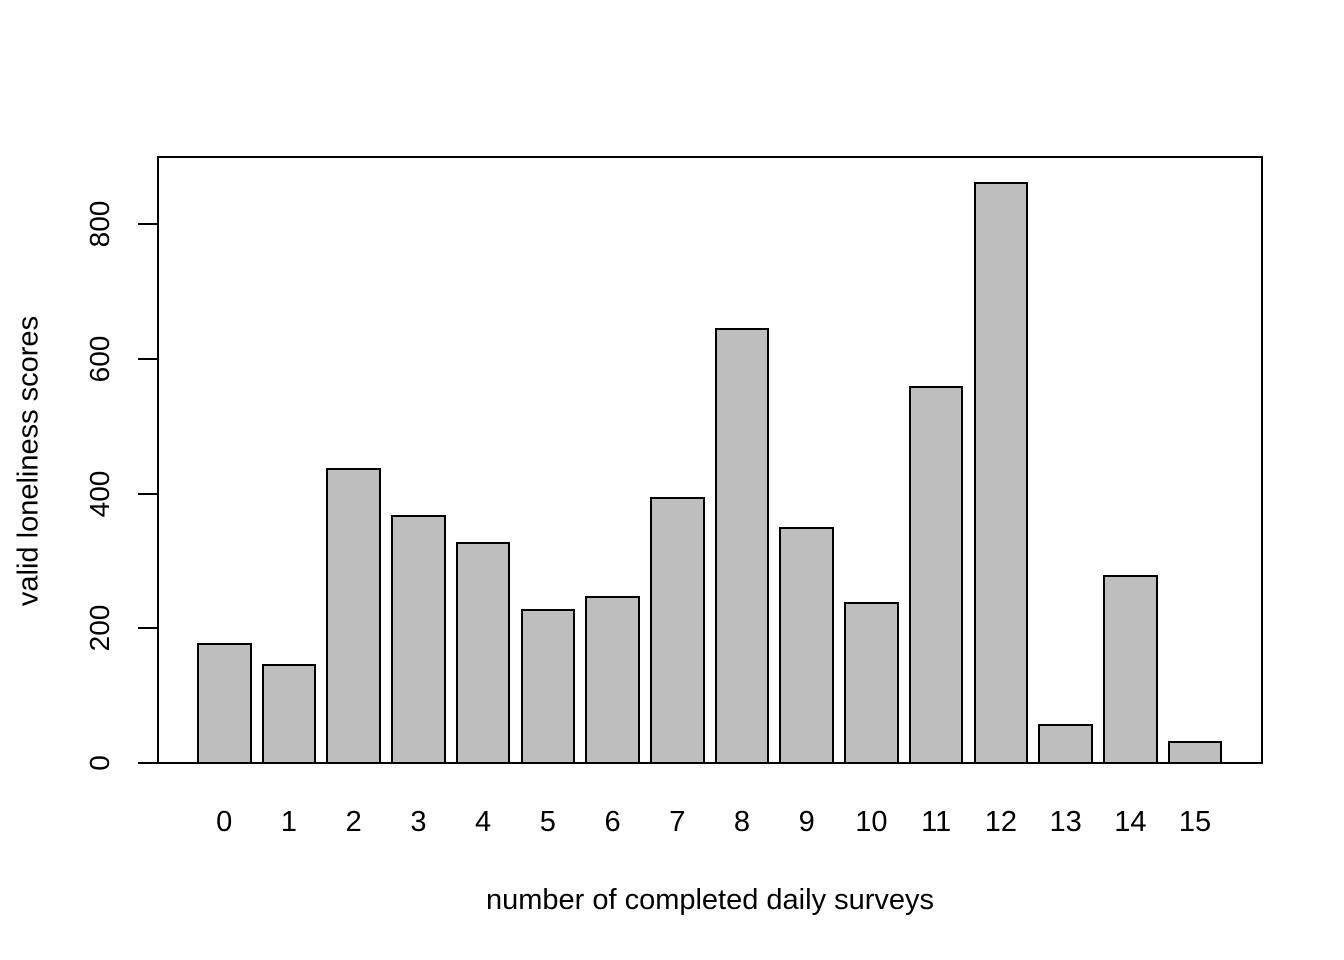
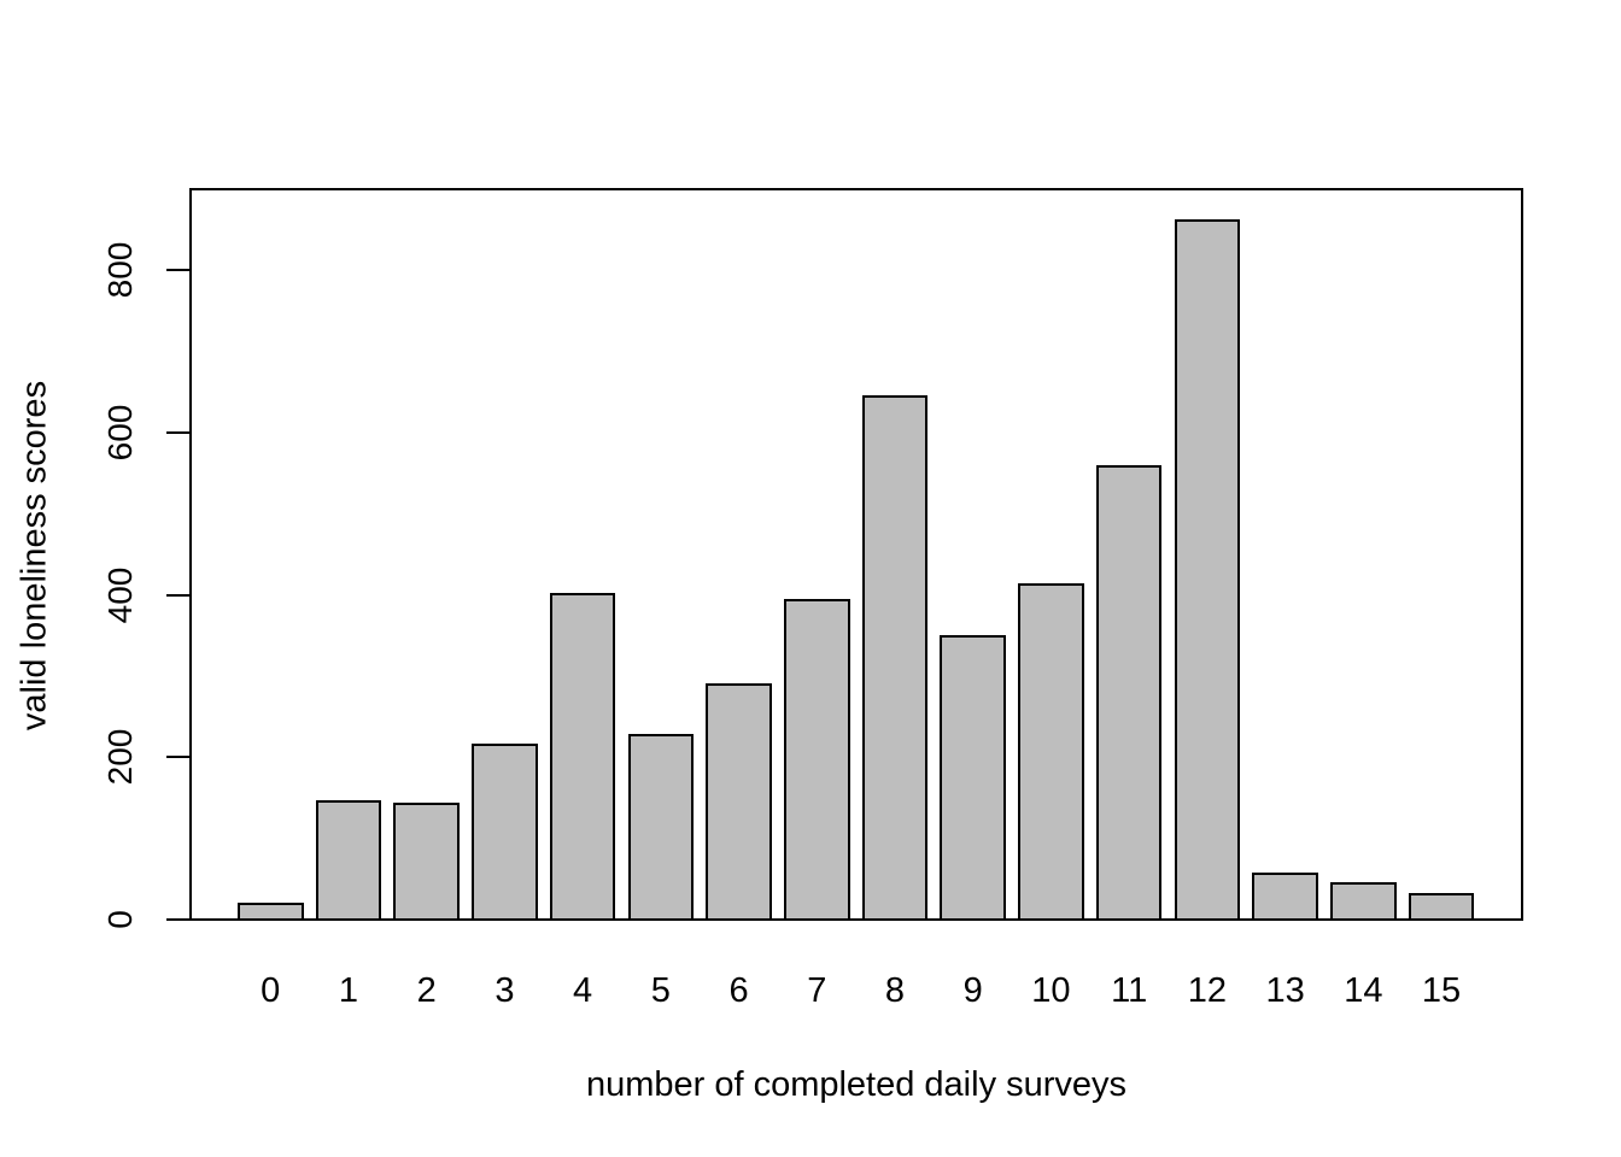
0: 180 -> 20
2: 440 -> 150
3: 370 -> 220
4: 330 -> 400
6: 250 -> 290
10: 240 -> 420
14: 280 -> 50
